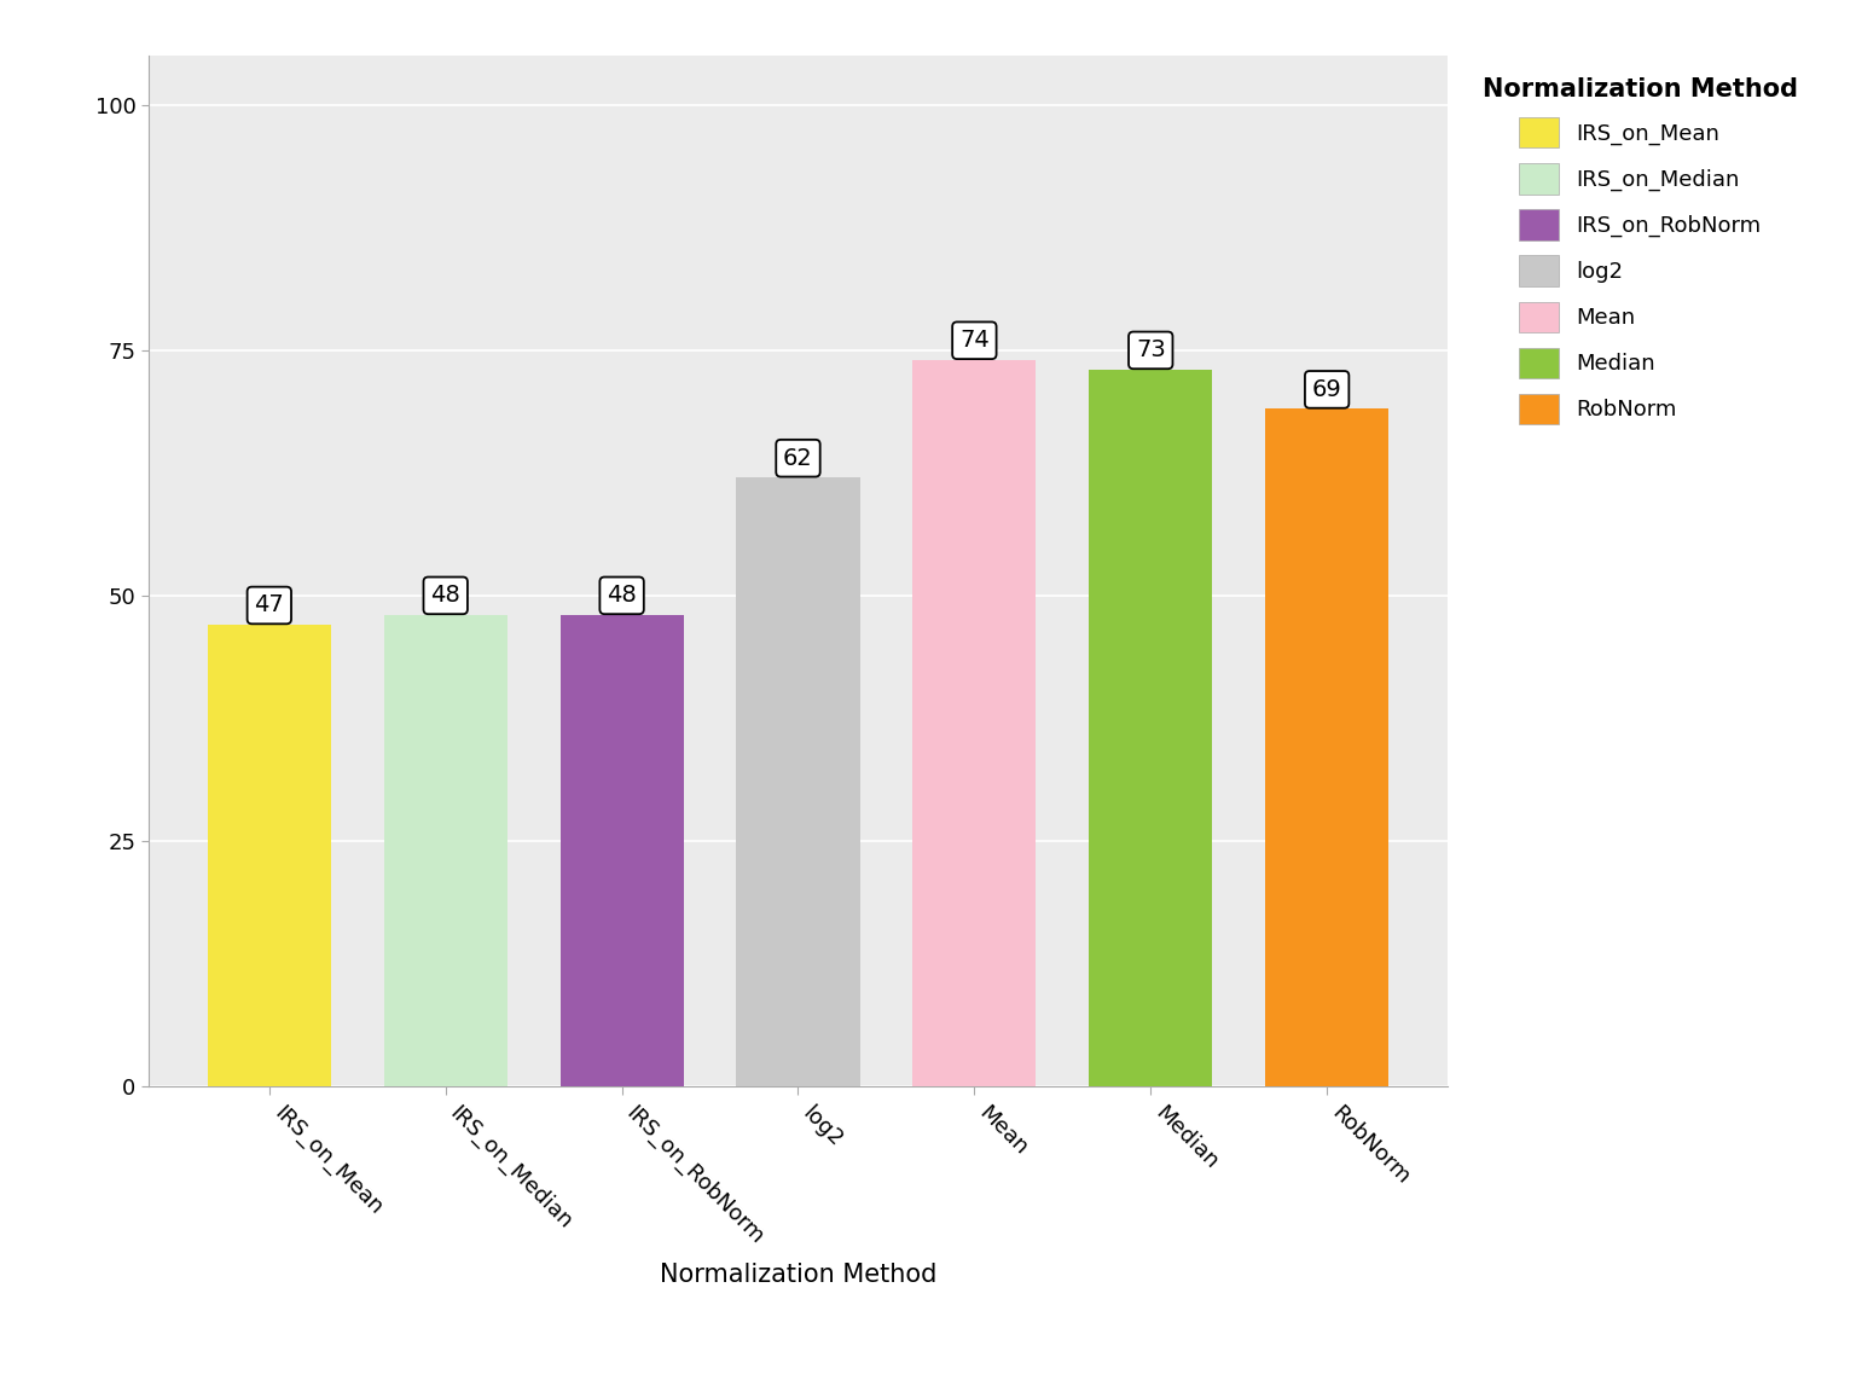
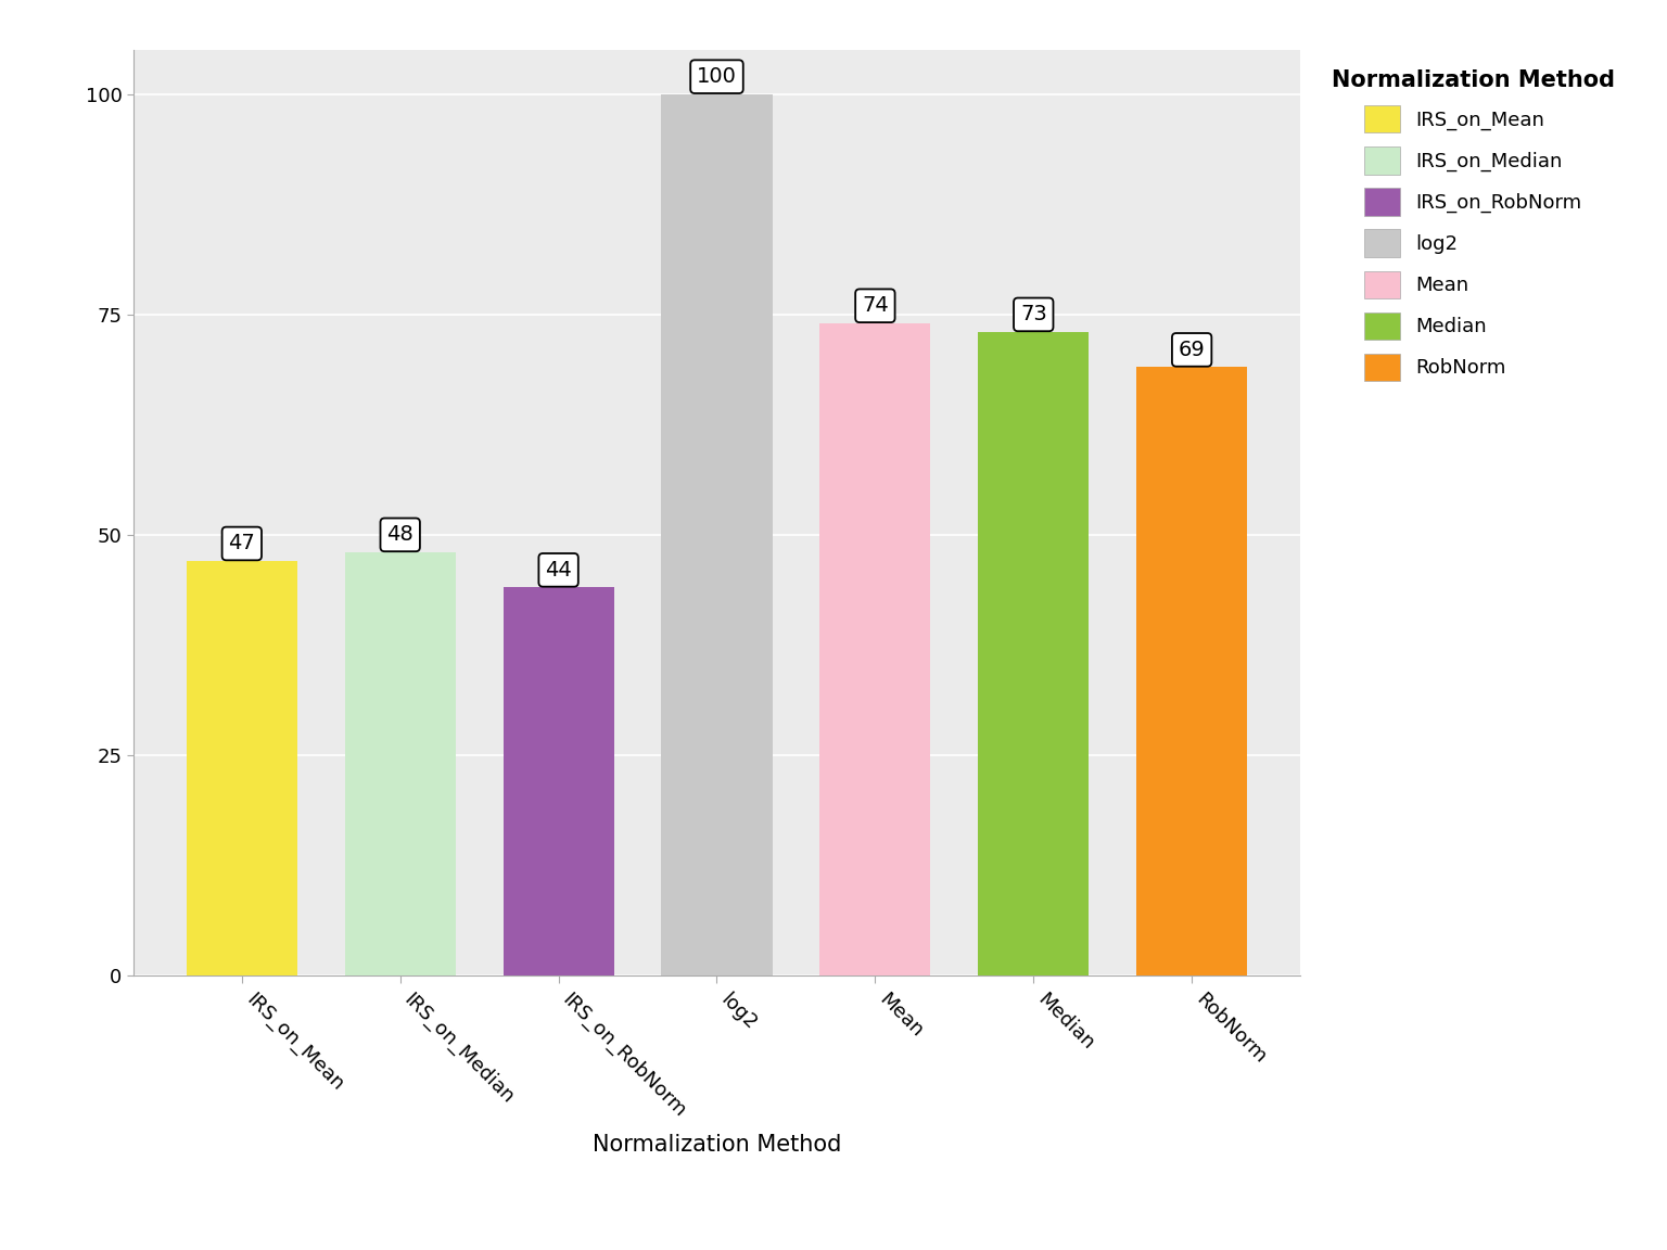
IRS_on_RobNorm: 48 -> 44
log2: 62 -> 100
